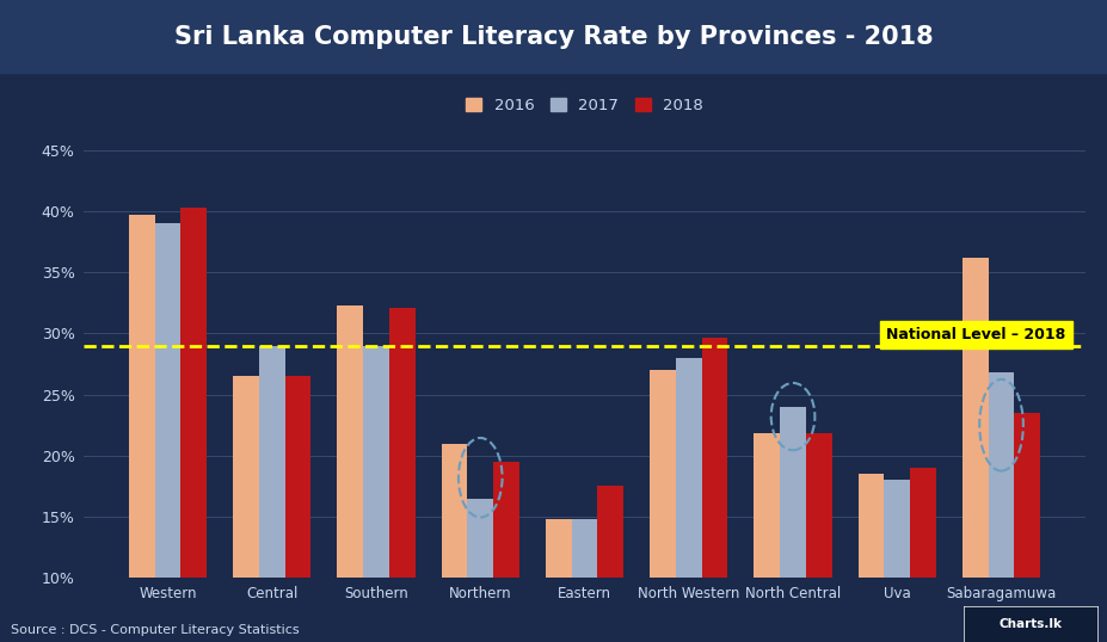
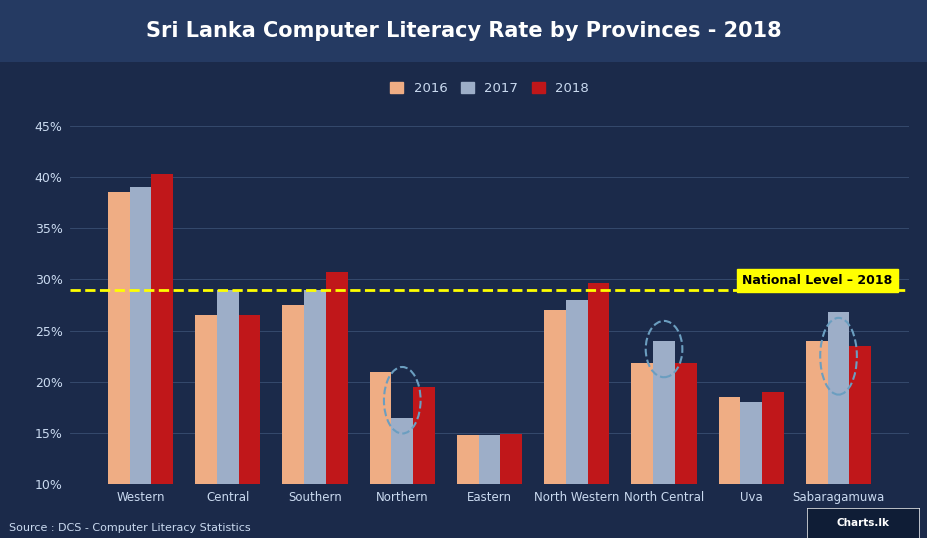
2016/Western: 39.7% -> 38.5%
2016/Southern: 32.3% -> 27.5%
2018/Southern: 32.1% -> 30.7%
2018/Eastern: 17.5% -> 14.9%
2016/Sabaragamuwa: 36.2% -> 24.0%
